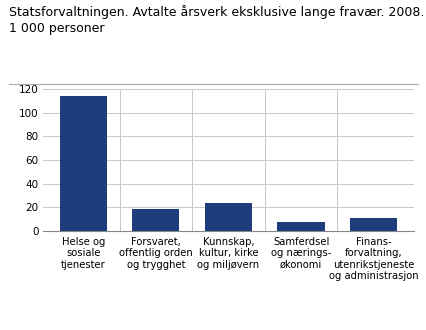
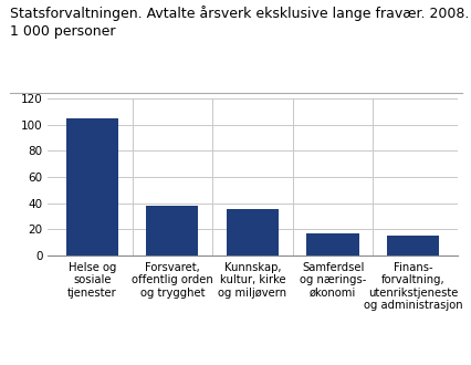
Helse og sosiale tjenester: 114 -> 105
Forsvaret, offentlig orden og trygghet: 19 -> 38
Kunnskap, kultur, kirke og miljøvern: 24 -> 36
Samferdsel og nærings- økonomi: 8 -> 17
Finans- forvaltning, utenrikstjeneste og administrasjon: 11 -> 16
